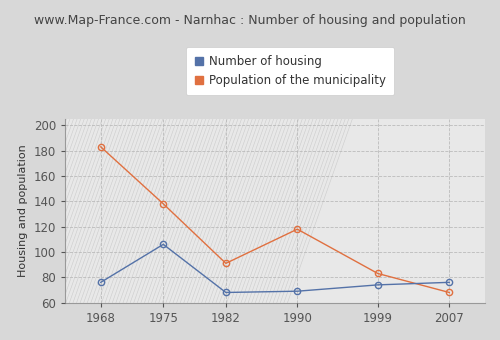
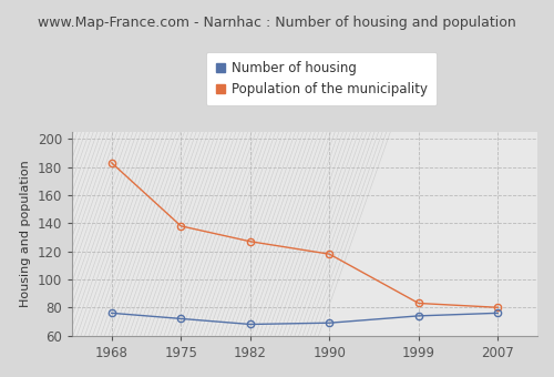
Number of housing/1975: 106 -> 72
Population of the municipality/1982: 91 -> 127
Population of the municipality/2007: 68 -> 80
